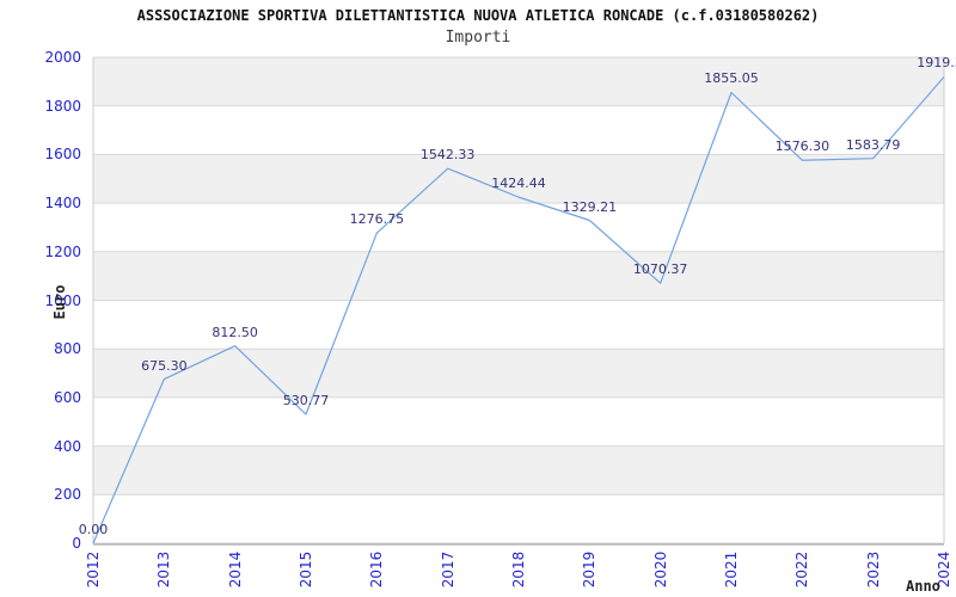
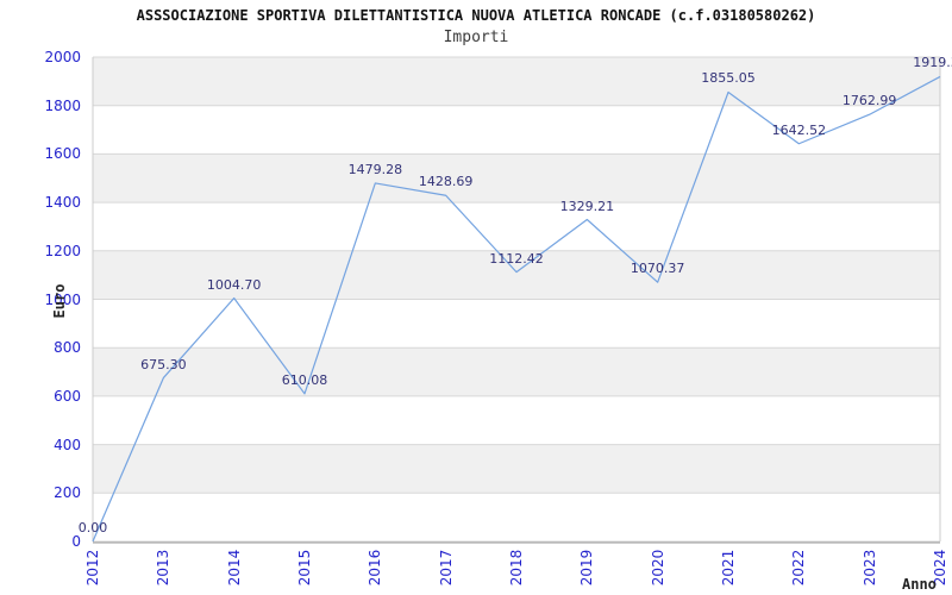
2014: 812.50 -> 1004.70
2015: 530.77 -> 610.08
2016: 1276.75 -> 1479.28
2017: 1542.33 -> 1428.69
2018: 1424.44 -> 1112.42
2022: 1576.30 -> 1642.52
2023: 1583.79 -> 1762.99
